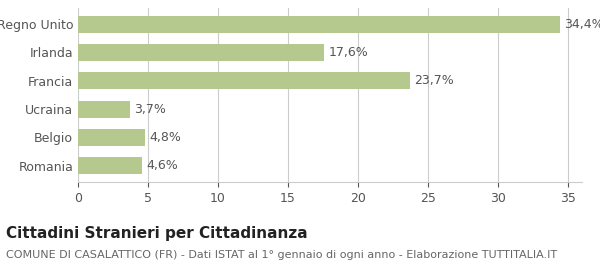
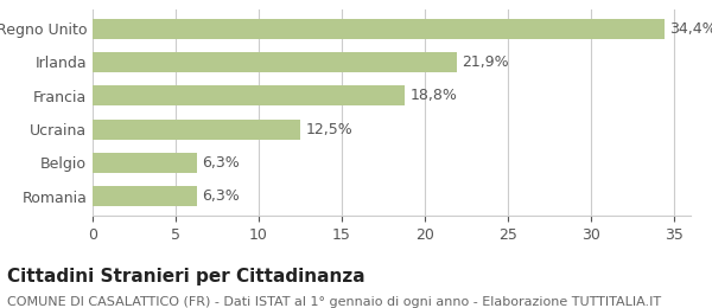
Irlanda: 17,6% -> 21,9%
Francia: 23,7% -> 18,8%
Ucraina: 3,7% -> 12,5%
Belgio: 4,8% -> 6,3%
Romania: 4,6% -> 6,3%
